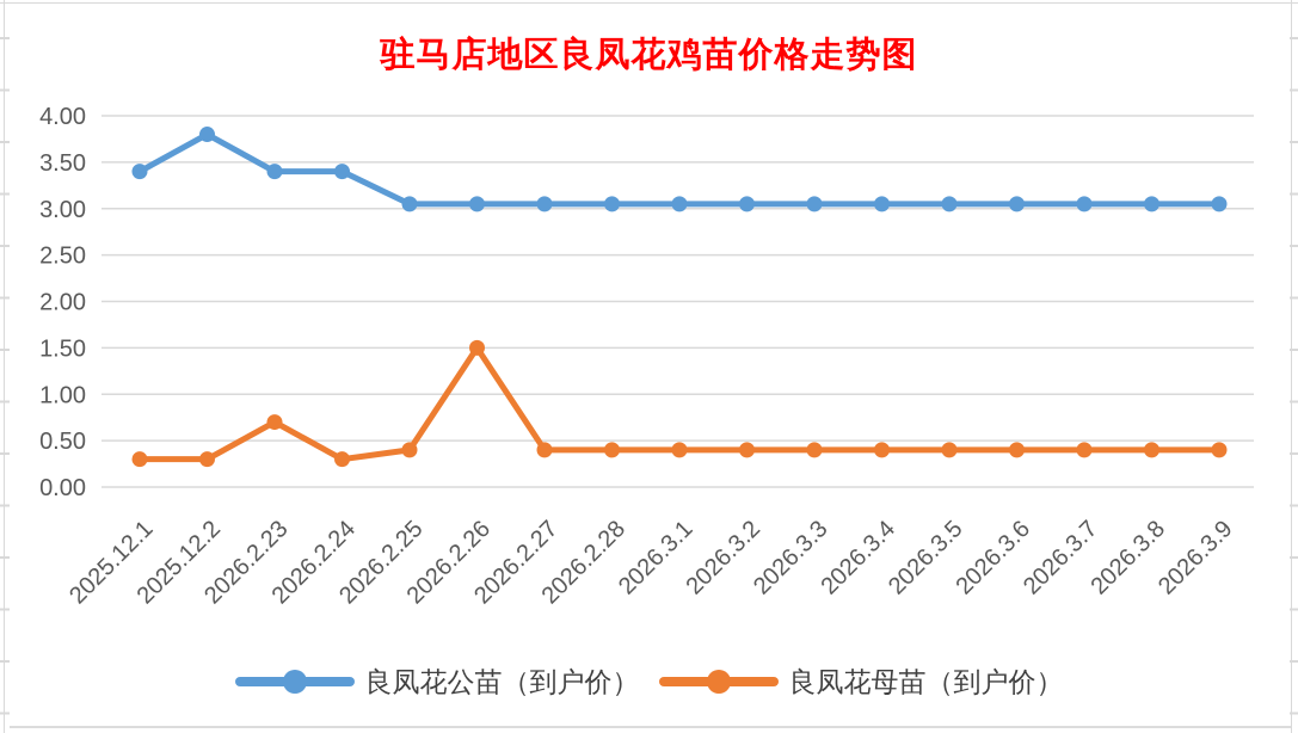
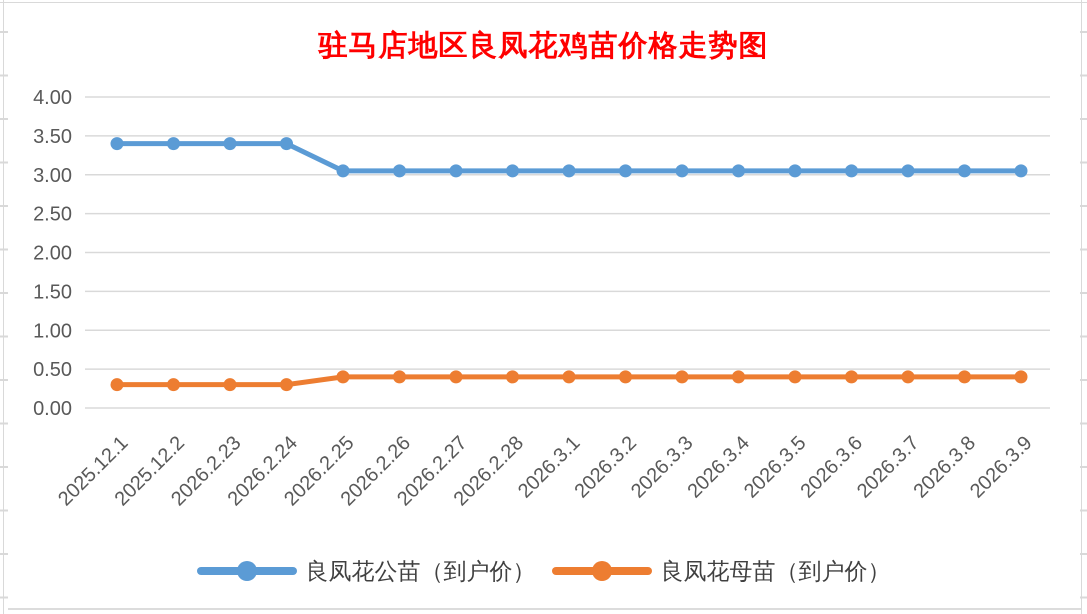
良凤花公苗（到户价）/2025.12.2: 3.8 -> 3.4
良凤花母苗（到户价）/2026.2.23: 0.7 -> 0.3
良凤花母苗（到户价）/2026.2.26: 1.5 -> 0.4
